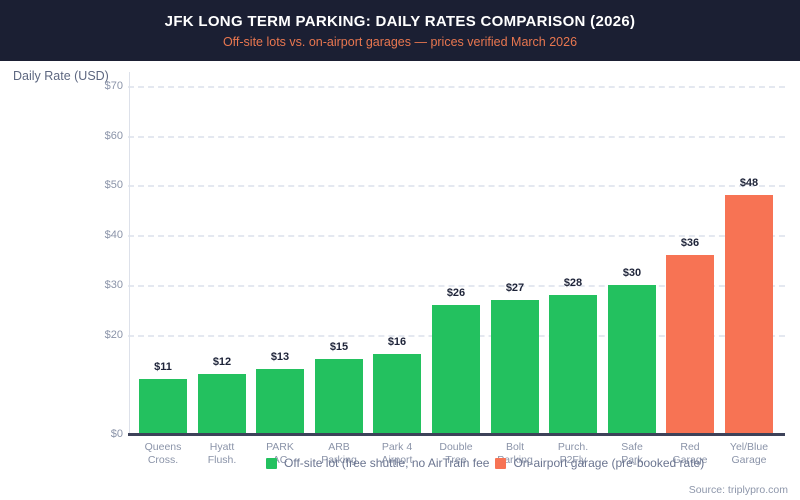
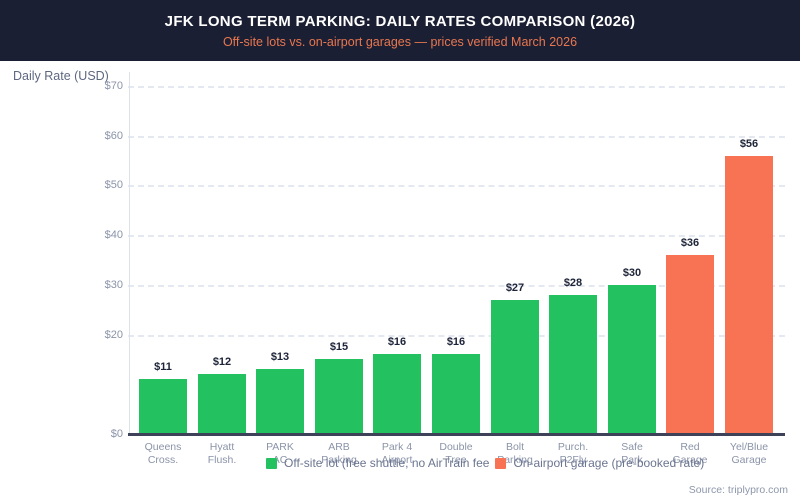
Double Tree: $26 -> $16
Yel/Blue Garage: $48 -> $56
